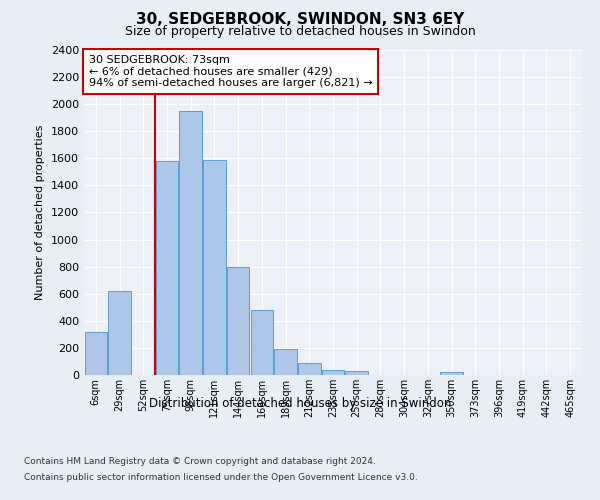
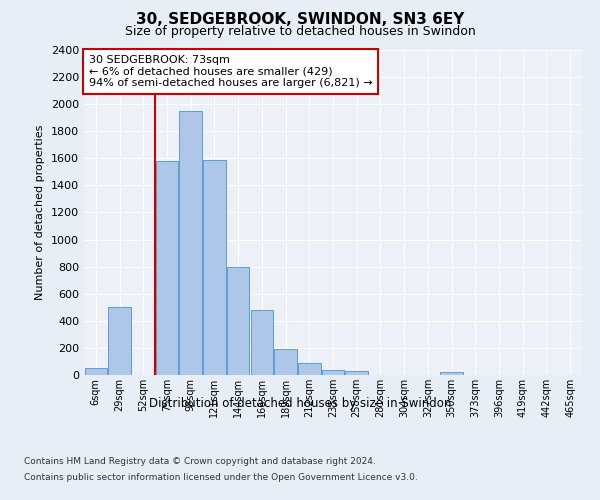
6sqm: 320 -> 60
29sqm: 620 -> 500
